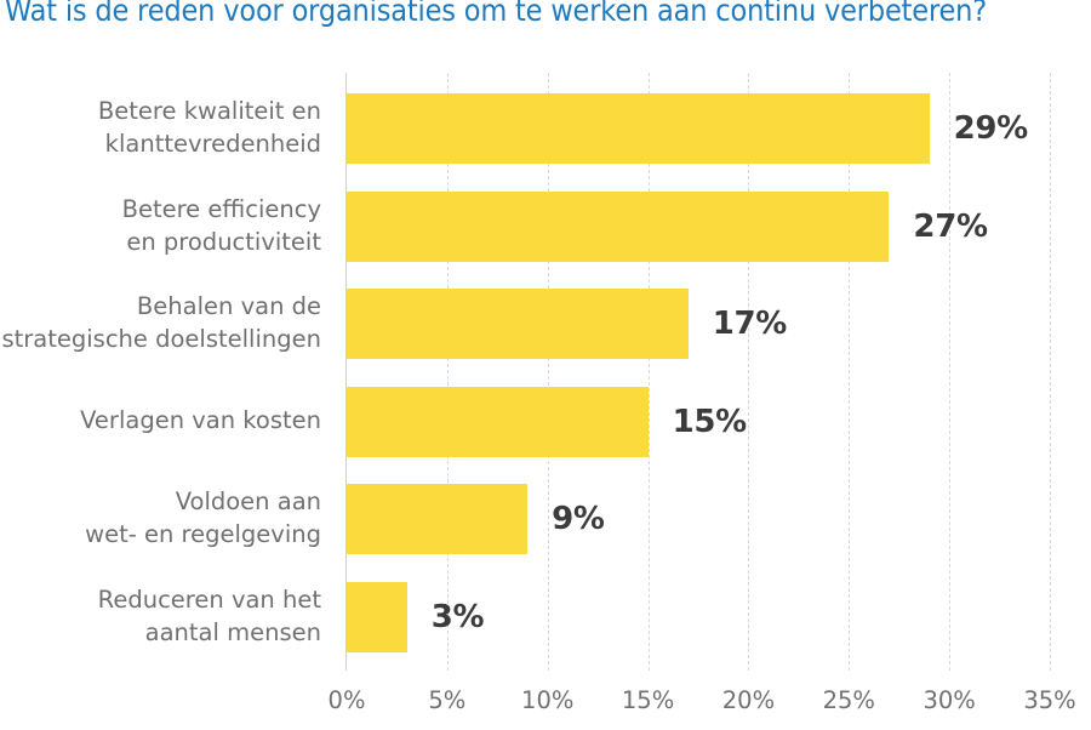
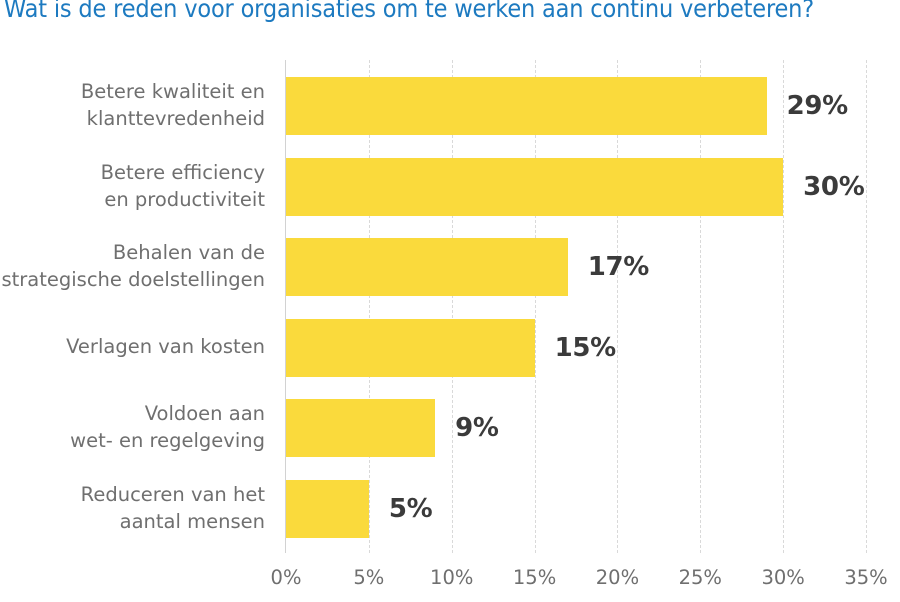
Betere efficiency en productiviteit: 27% -> 30%
Reduceren van het aantal mensen: 3% -> 5%
